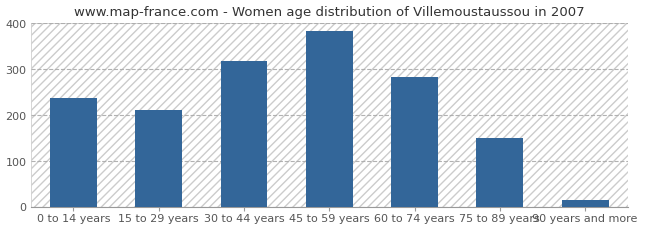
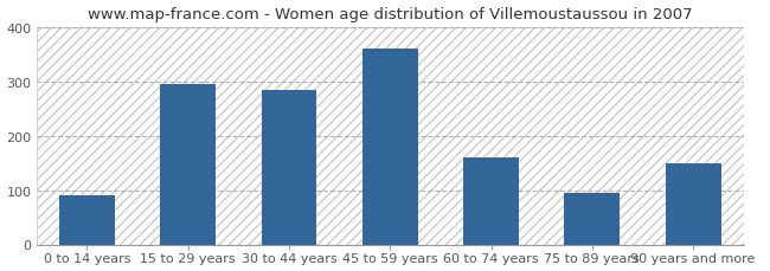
0 to 14 years: 237 -> 90
15 to 29 years: 210 -> 295
30 to 44 years: 318 -> 285
45 to 59 years: 383 -> 360
60 to 74 years: 283 -> 160
75 to 89 years: 150 -> 95
90 years and more: 15 -> 150
